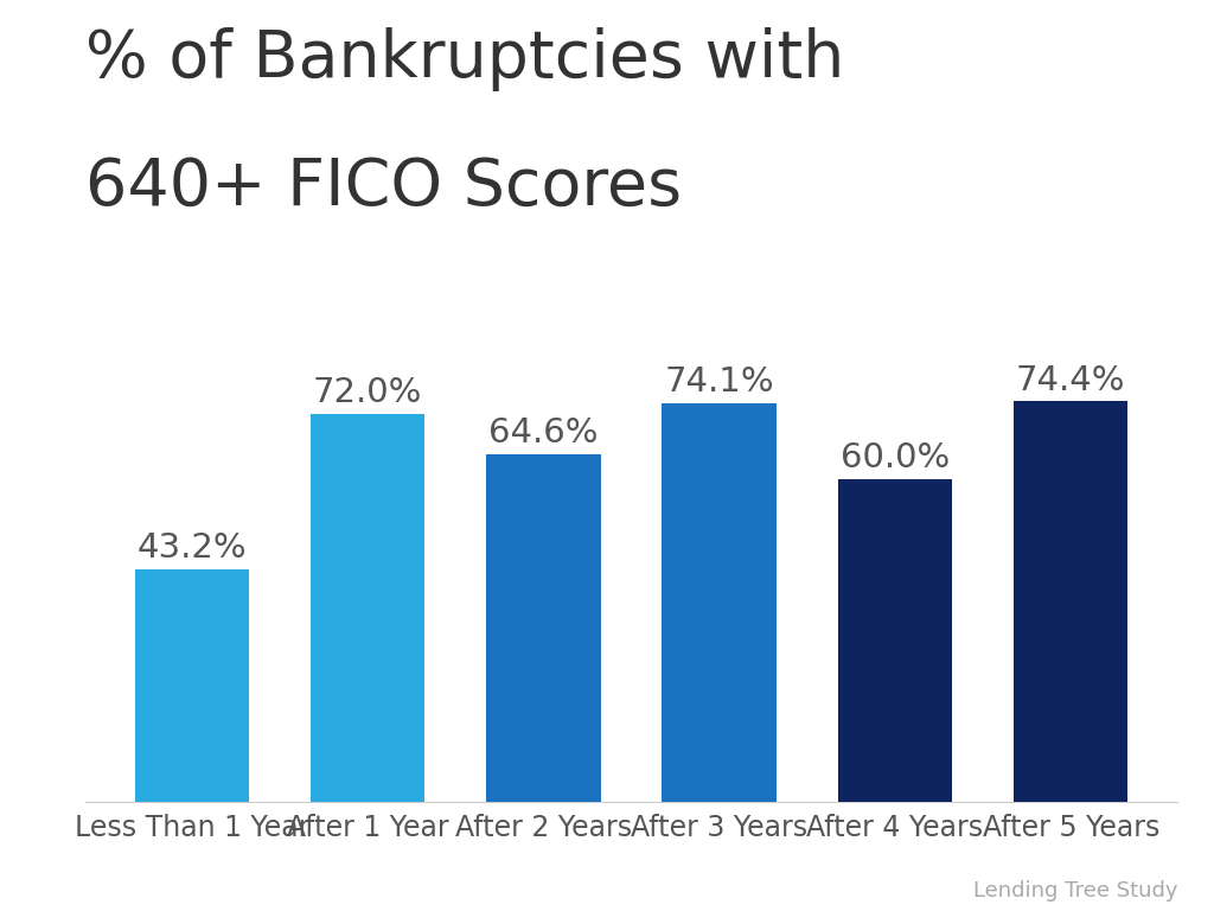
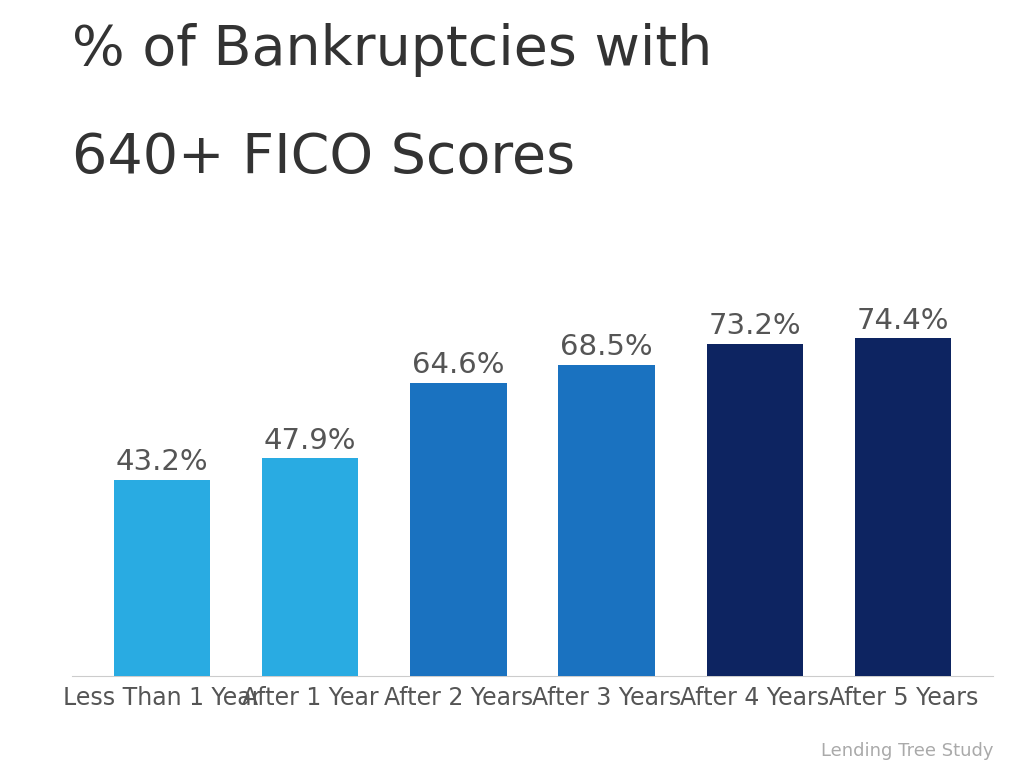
After 1 Year: 72.0% -> 47.9%
After 3 Years: 74.1% -> 68.5%
After 4 Years: 60.0% -> 73.2%
